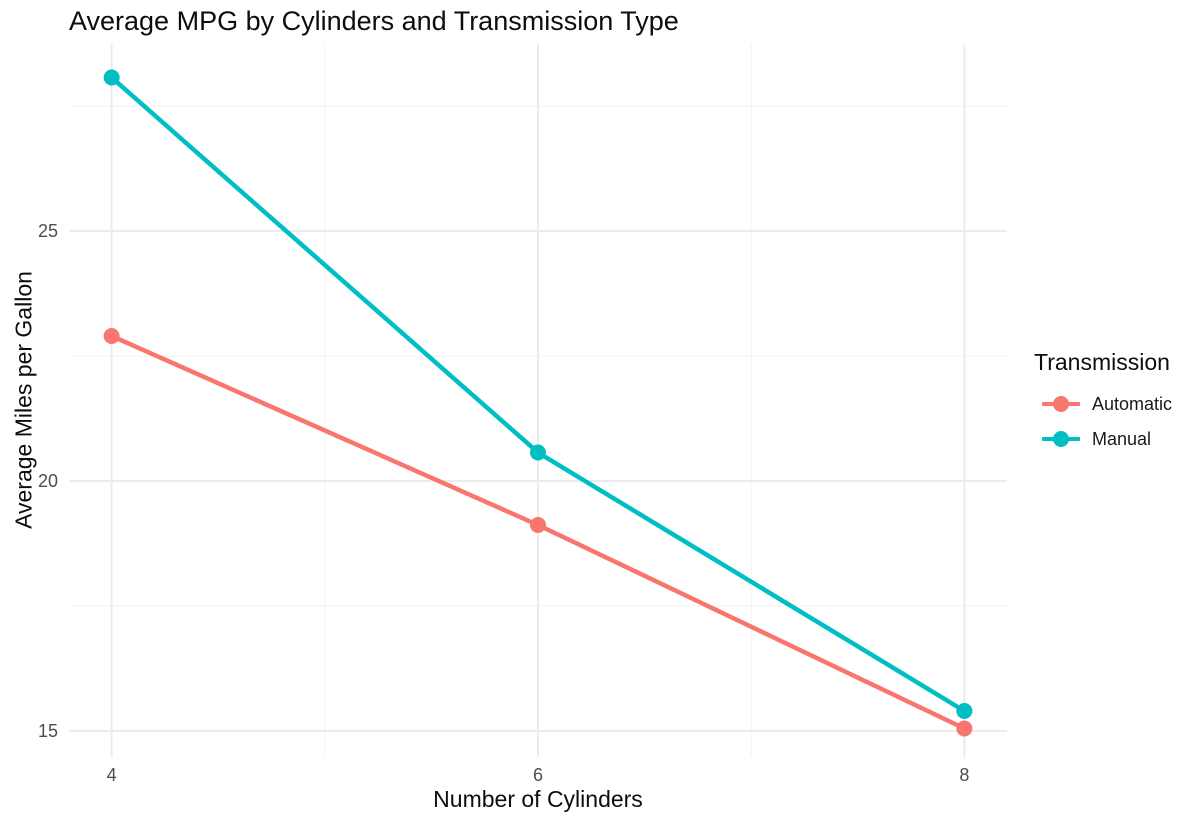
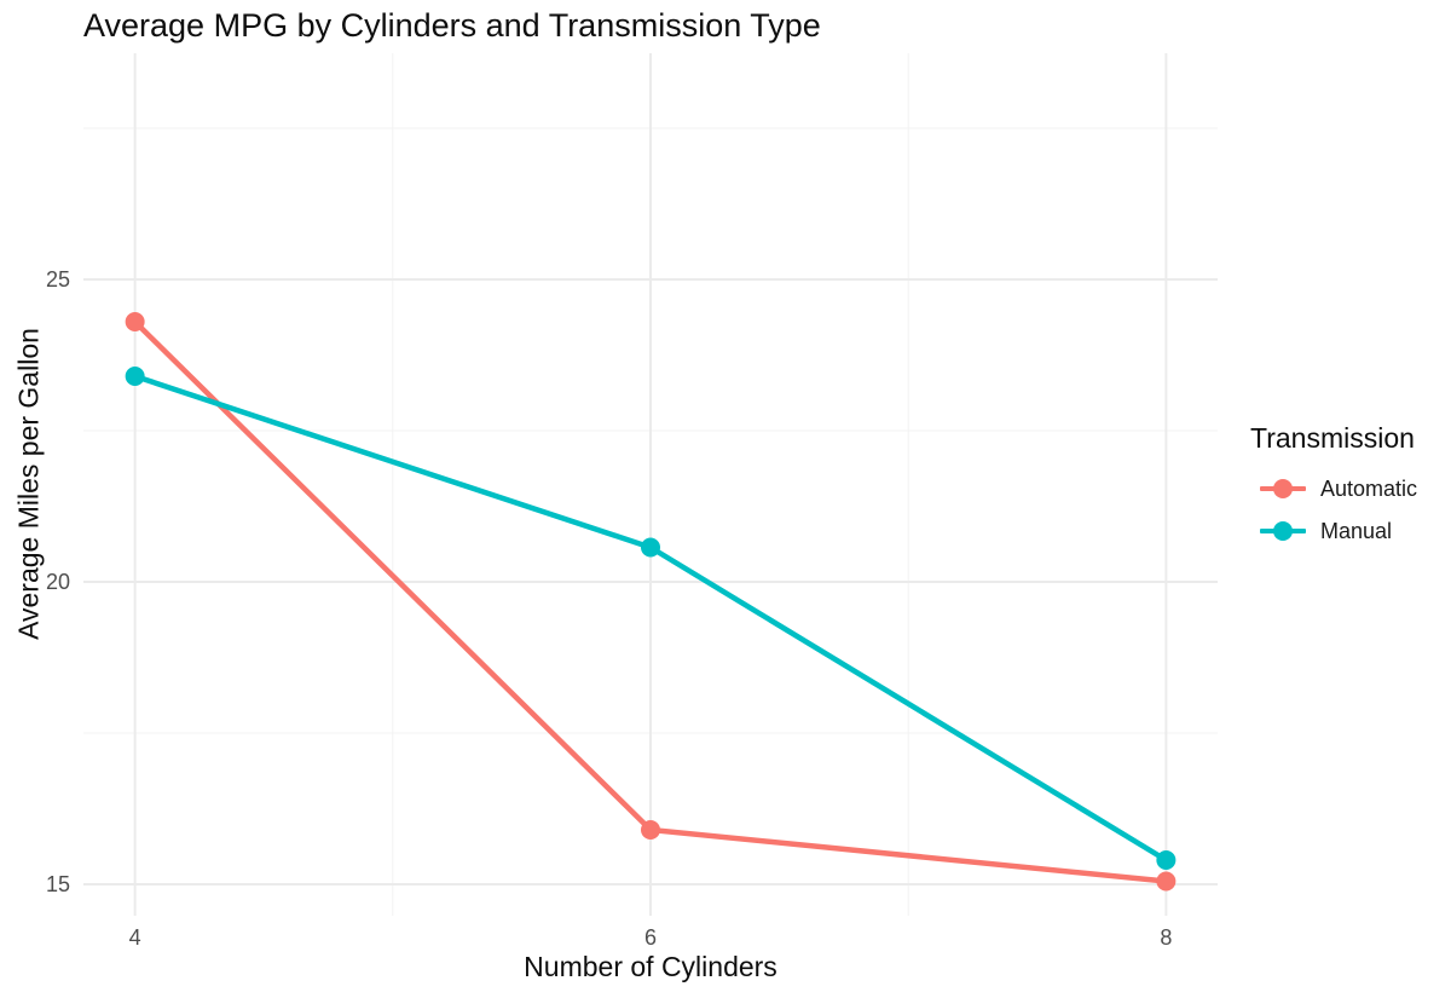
Automatic/4: 22.9 -> 24.3
Manual/4: 28.1 -> 23.4
Automatic/6: 19.1 -> 15.9
